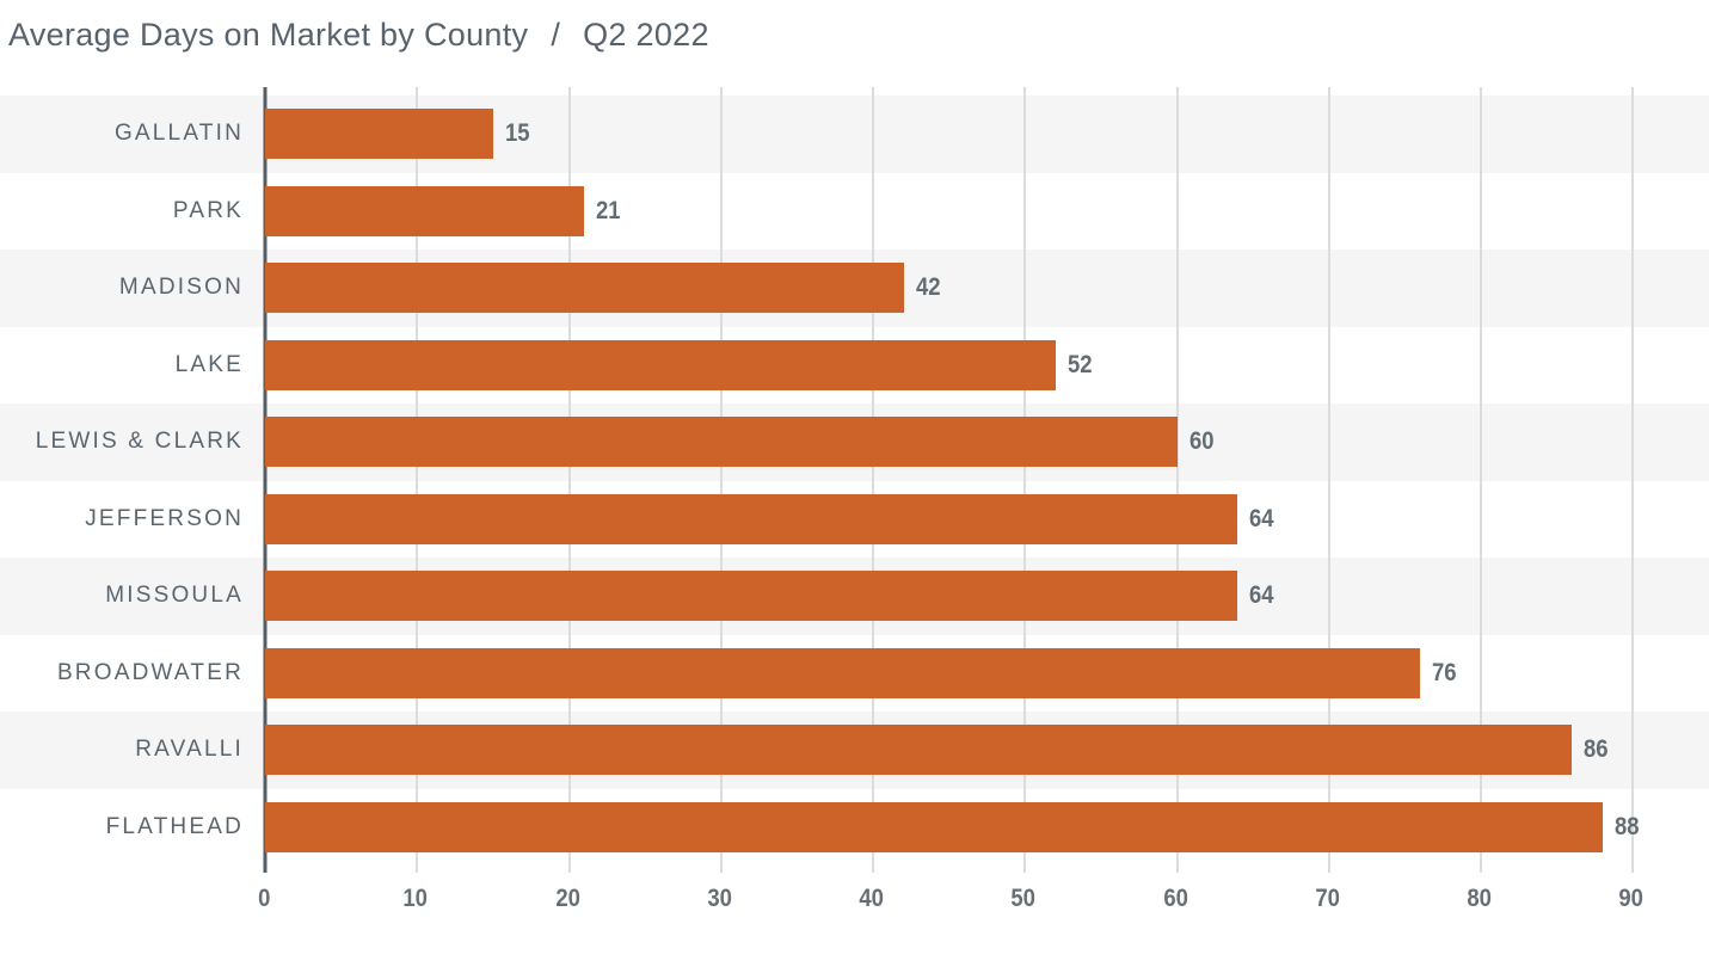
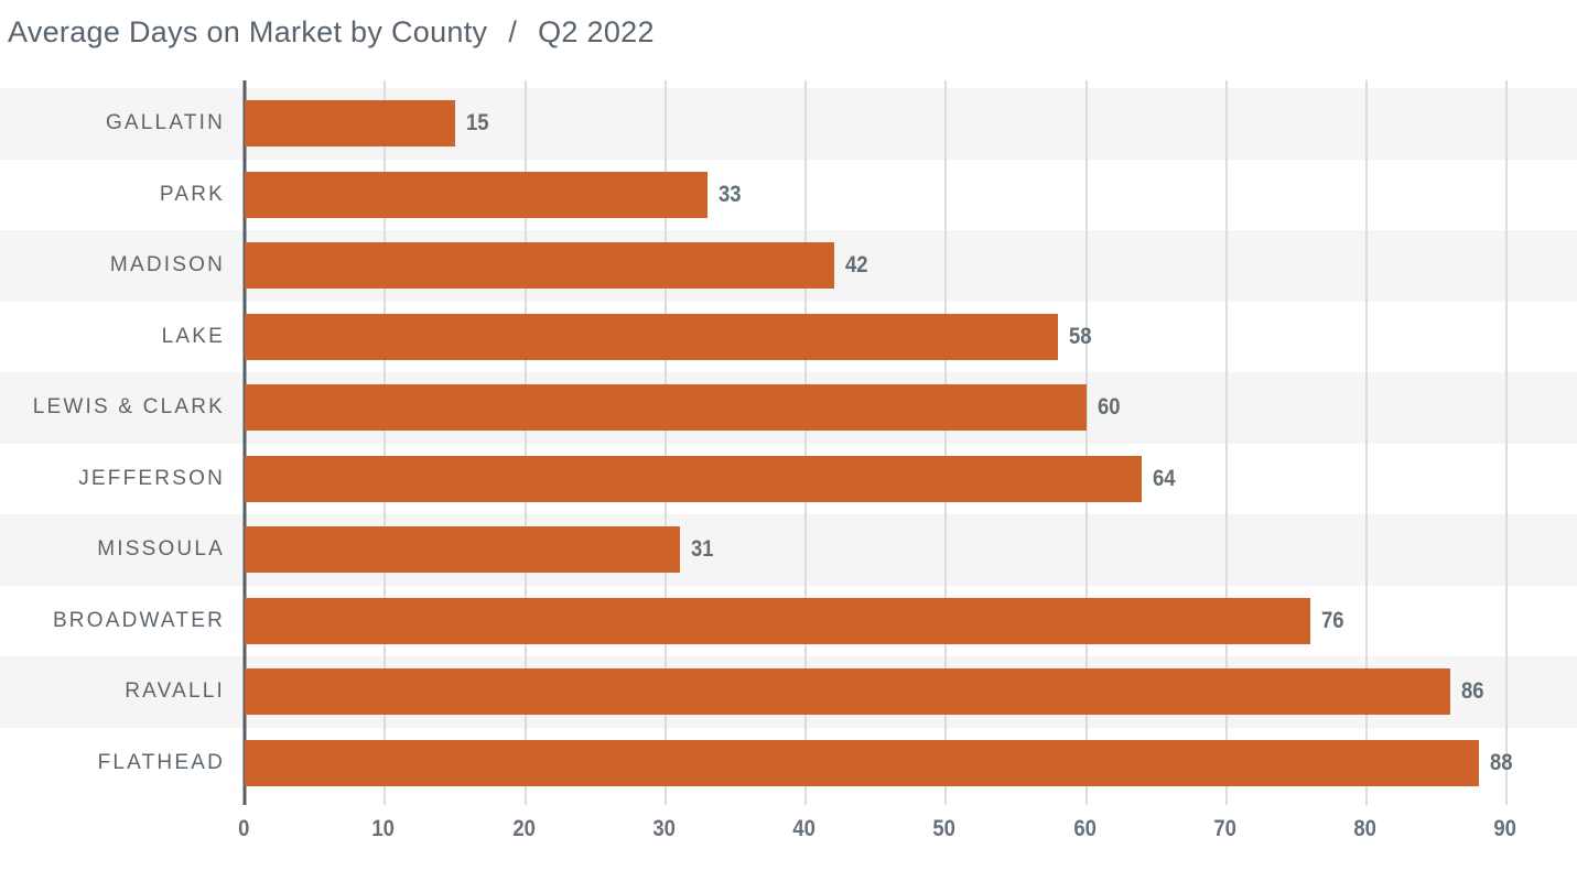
PARK: 21 -> 33
LAKE: 52 -> 58
MISSOULA: 64 -> 31
